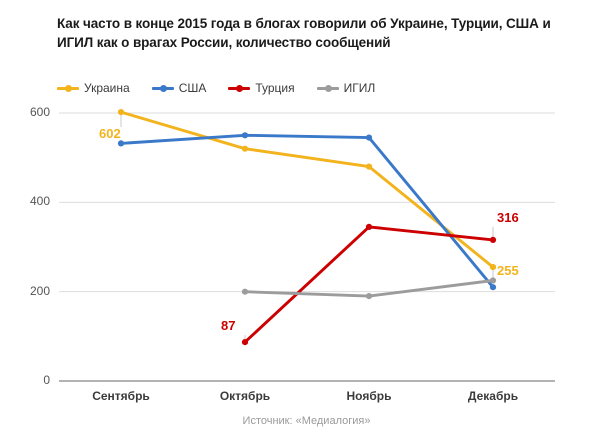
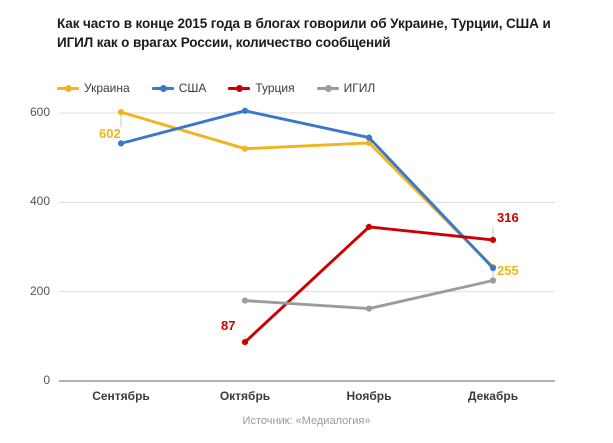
США/Октябрь: 550 -> 600
ИГИЛ/Октябрь: 200 -> 180
Украина/Ноябрь: 480 -> 530
ИГИЛ/Ноябрь: 190 -> 160
США/Декабрь: 210 -> 250
